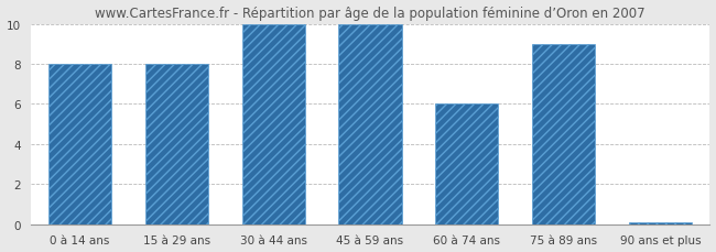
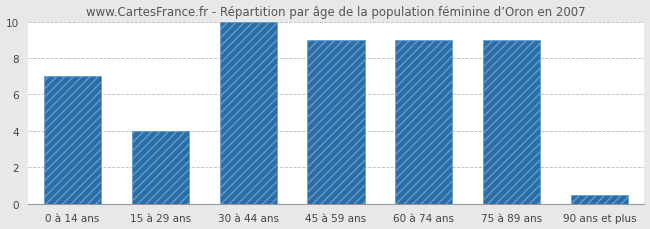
0 à 14 ans: 8.0 -> 7.0
15 à 29 ans: 8.0 -> 4.0
45 à 59 ans: 10.0 -> 9.0
60 à 74 ans: 6.0 -> 9.0
90 ans et plus: 0.1 -> 0.5
